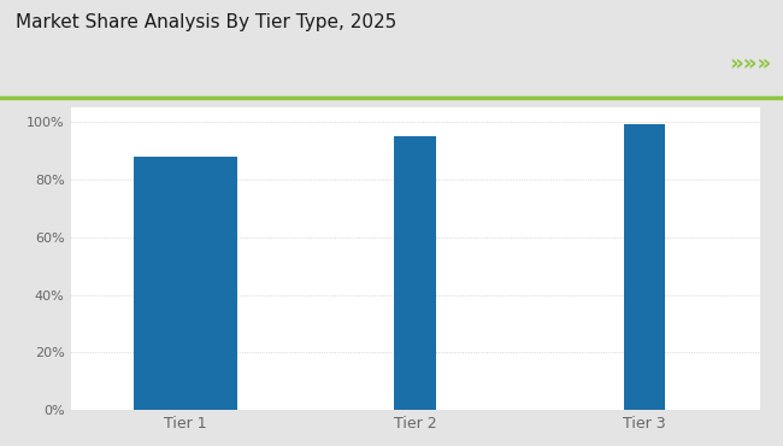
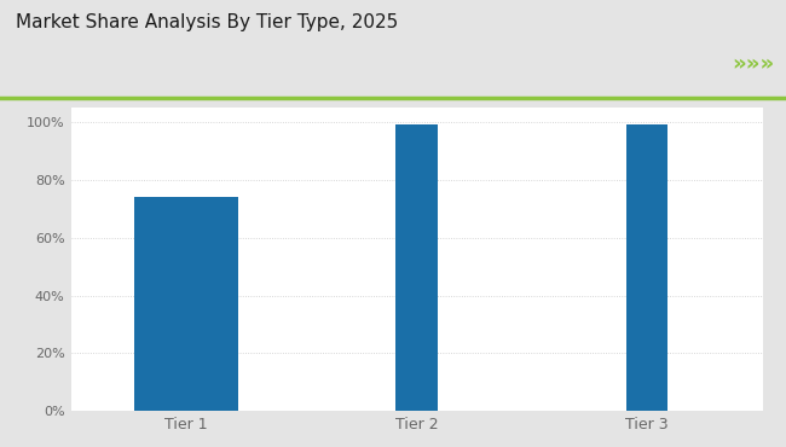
Tier 1: 88% -> 74%
Tier 2: 95% -> 99%
